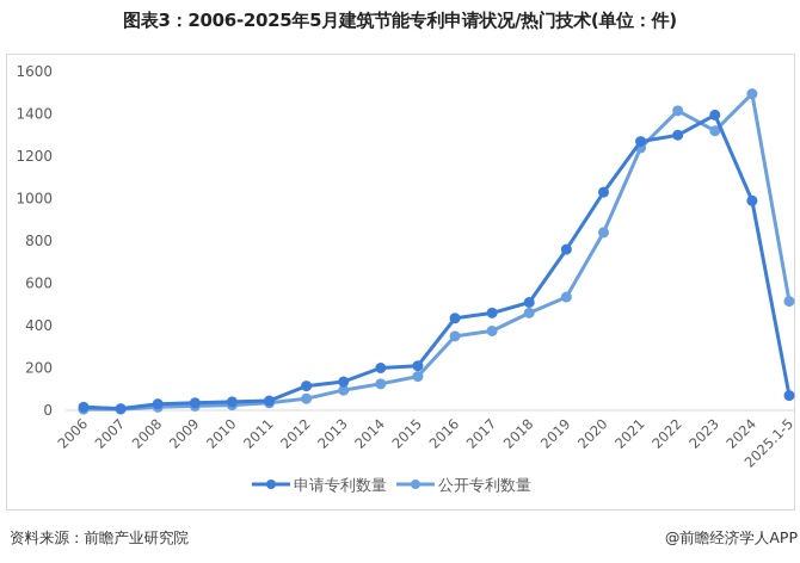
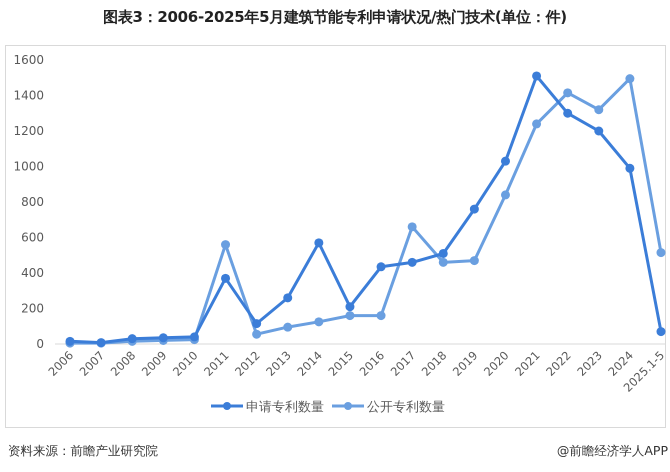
申请专利数量/2011: 40 -> 370
公开专利数量/2011: 40 -> 560
申请专利数量/2013: 140 -> 260
申请专利数量/2014: 200 -> 570
公开专利数量/2016: 350 -> 160
公开专利数量/2017: 380 -> 660
公开专利数量/2019: 540 -> 470
申请专利数量/2021: 1270 -> 1510
申请专利数量/2023: 1400 -> 1200
